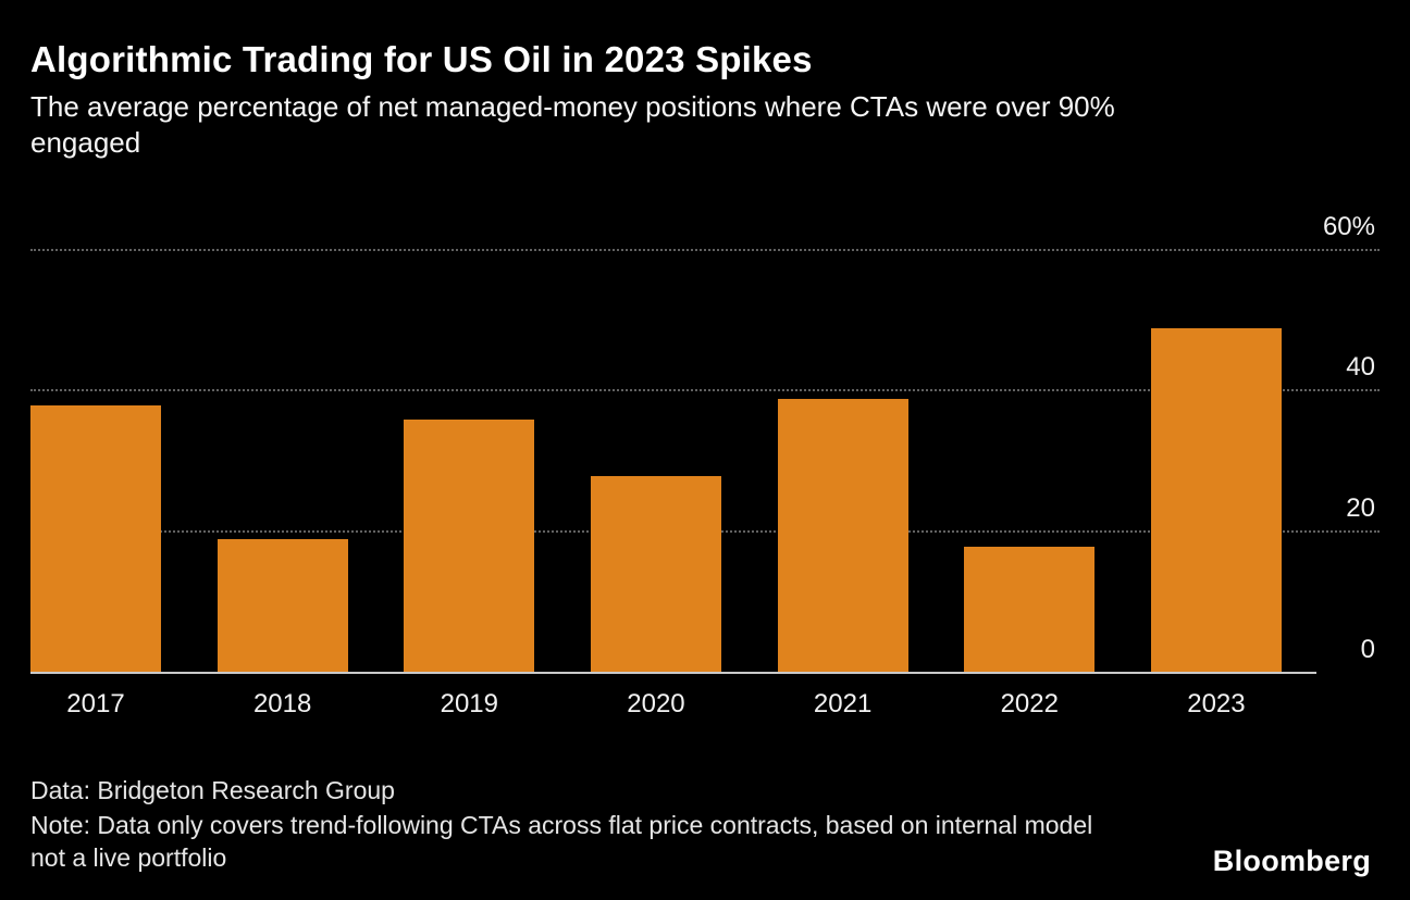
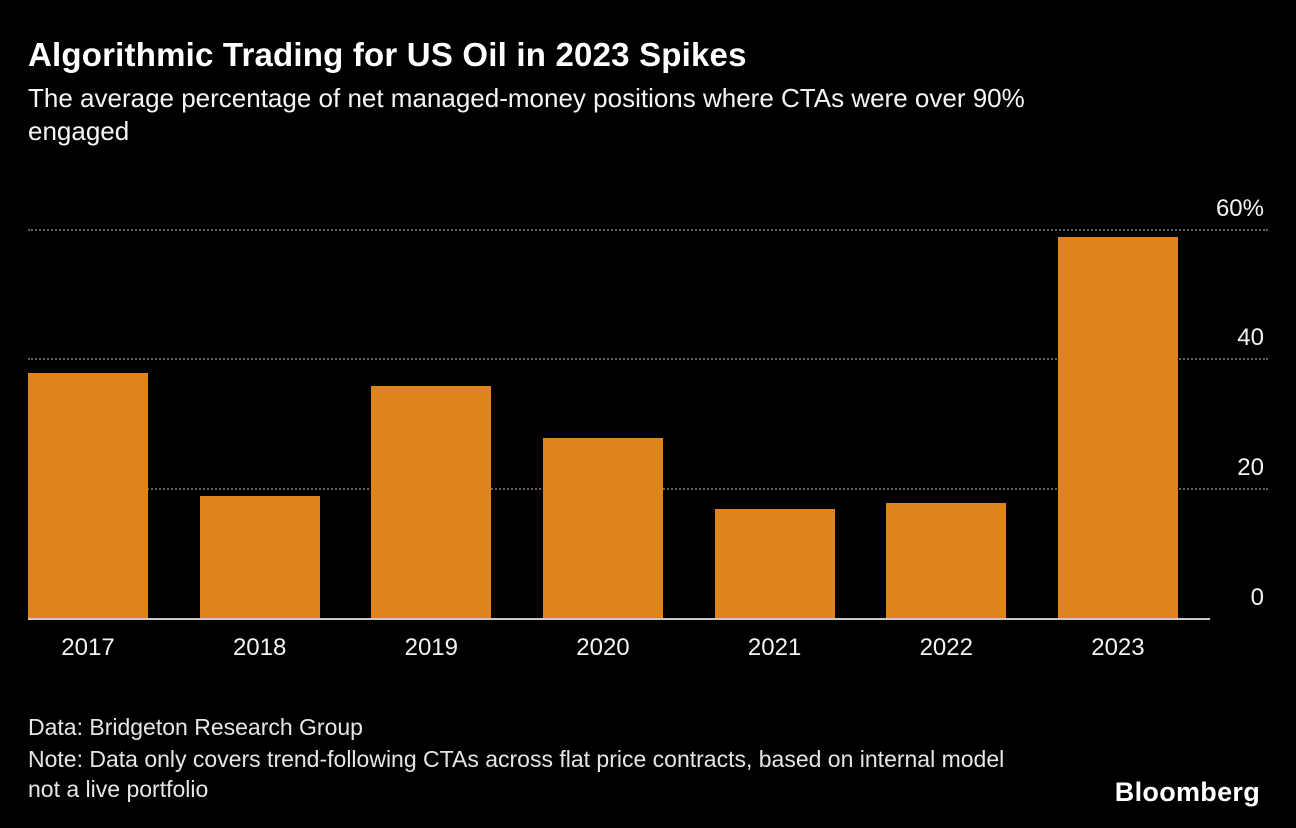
2021: 39% -> 17%
2023: 49% -> 59%
